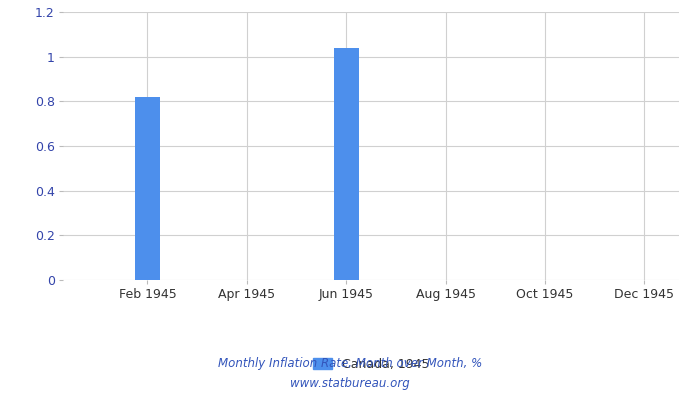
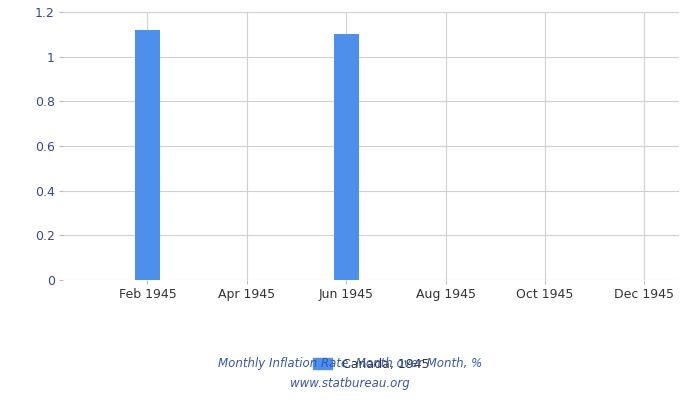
Feb 1945: 0.82 -> 1.12
Jun 1945: 1.04 -> 1.10
